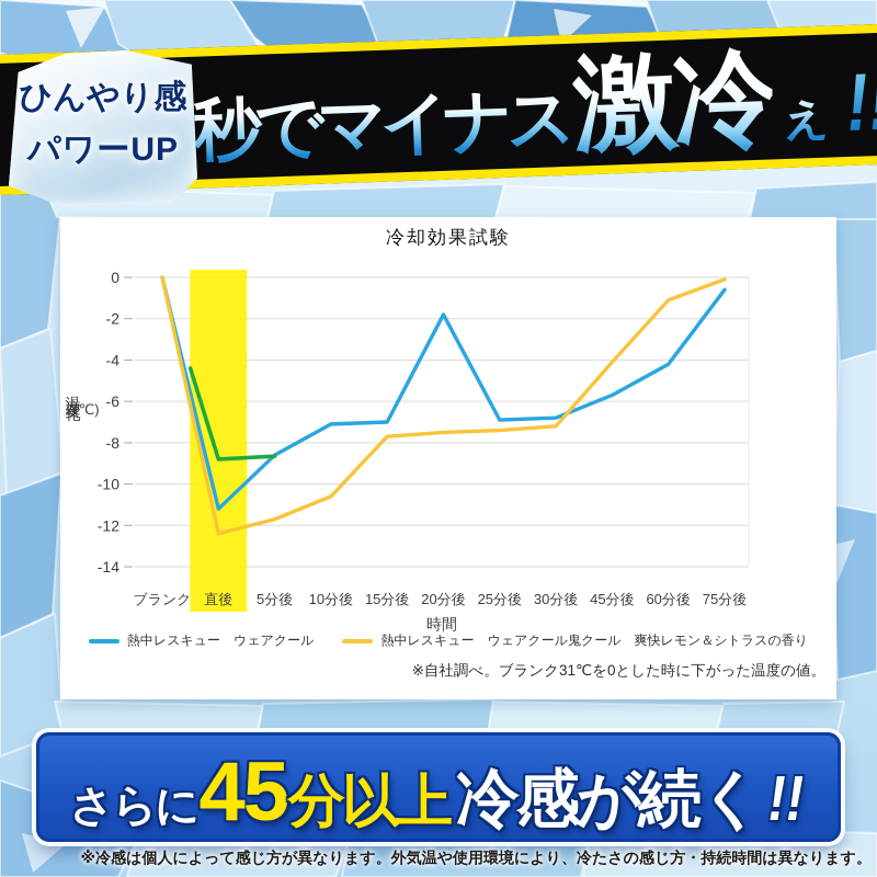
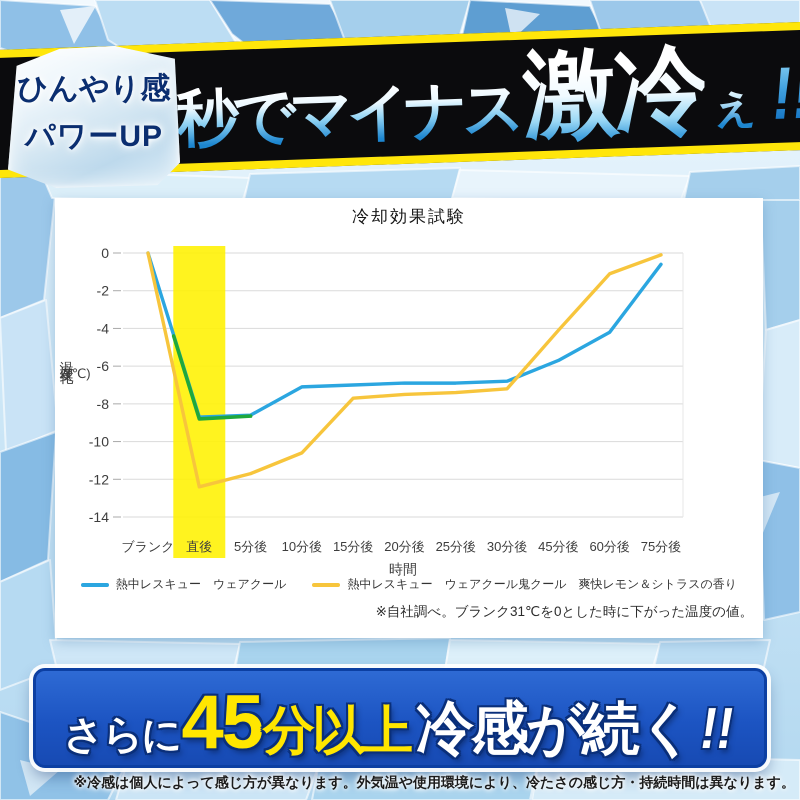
熱中レスキュー ウェアクール/直後: -11.2 -> -8.7
熱中レスキュー ウェアクール/20分後: -1.8 -> -6.9
